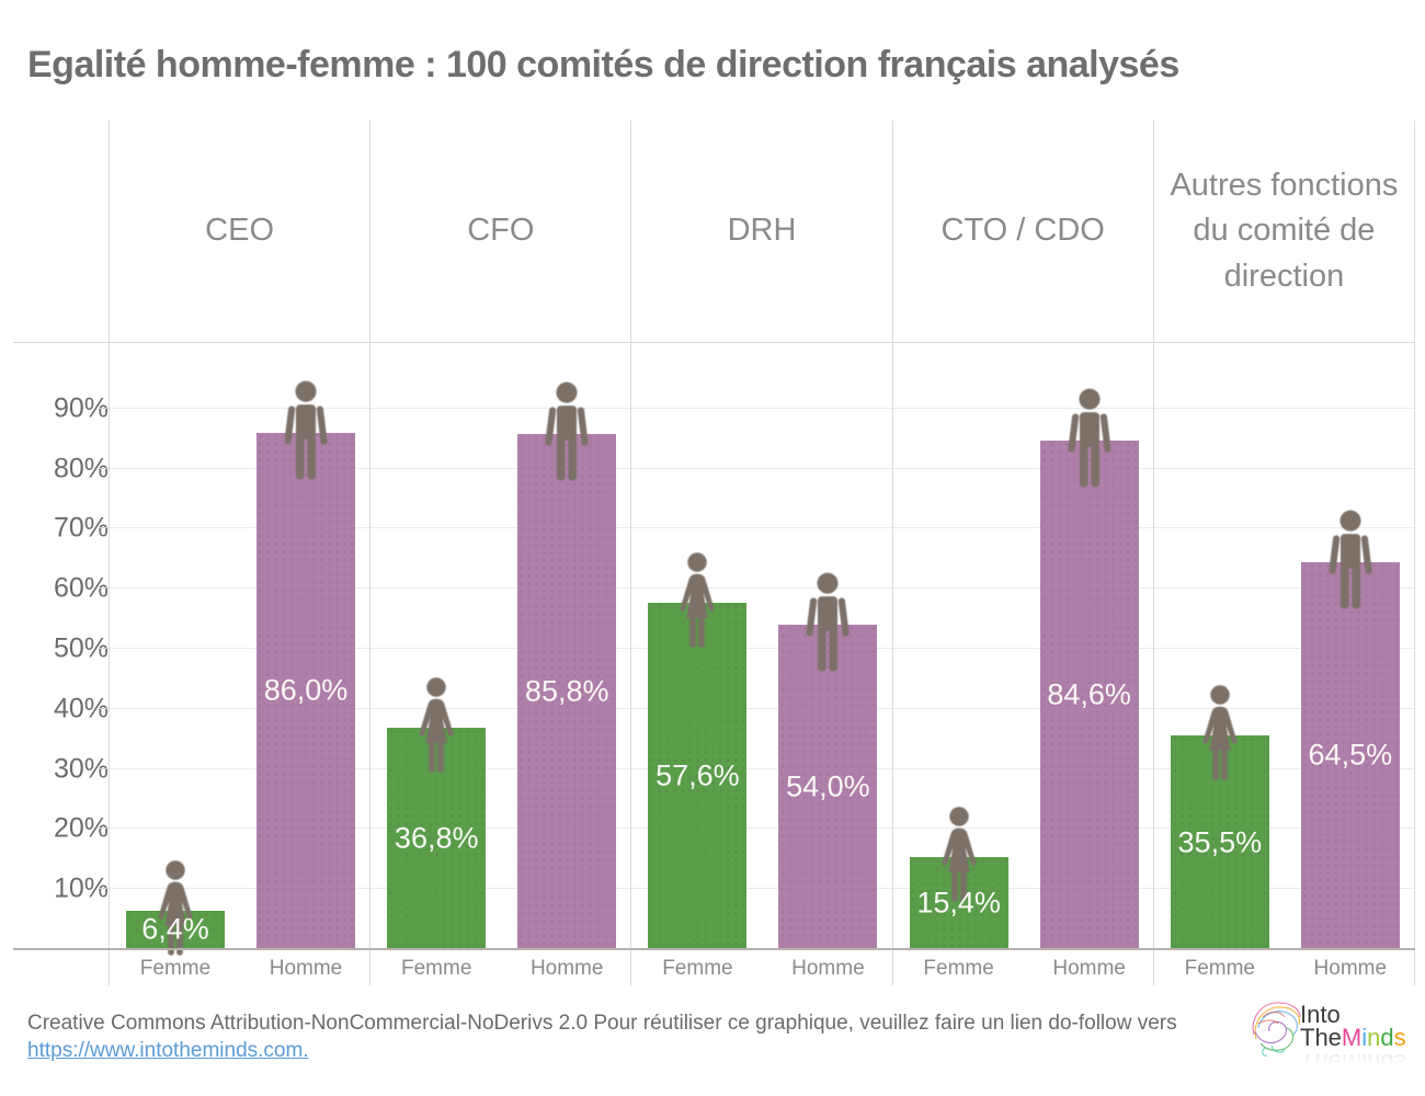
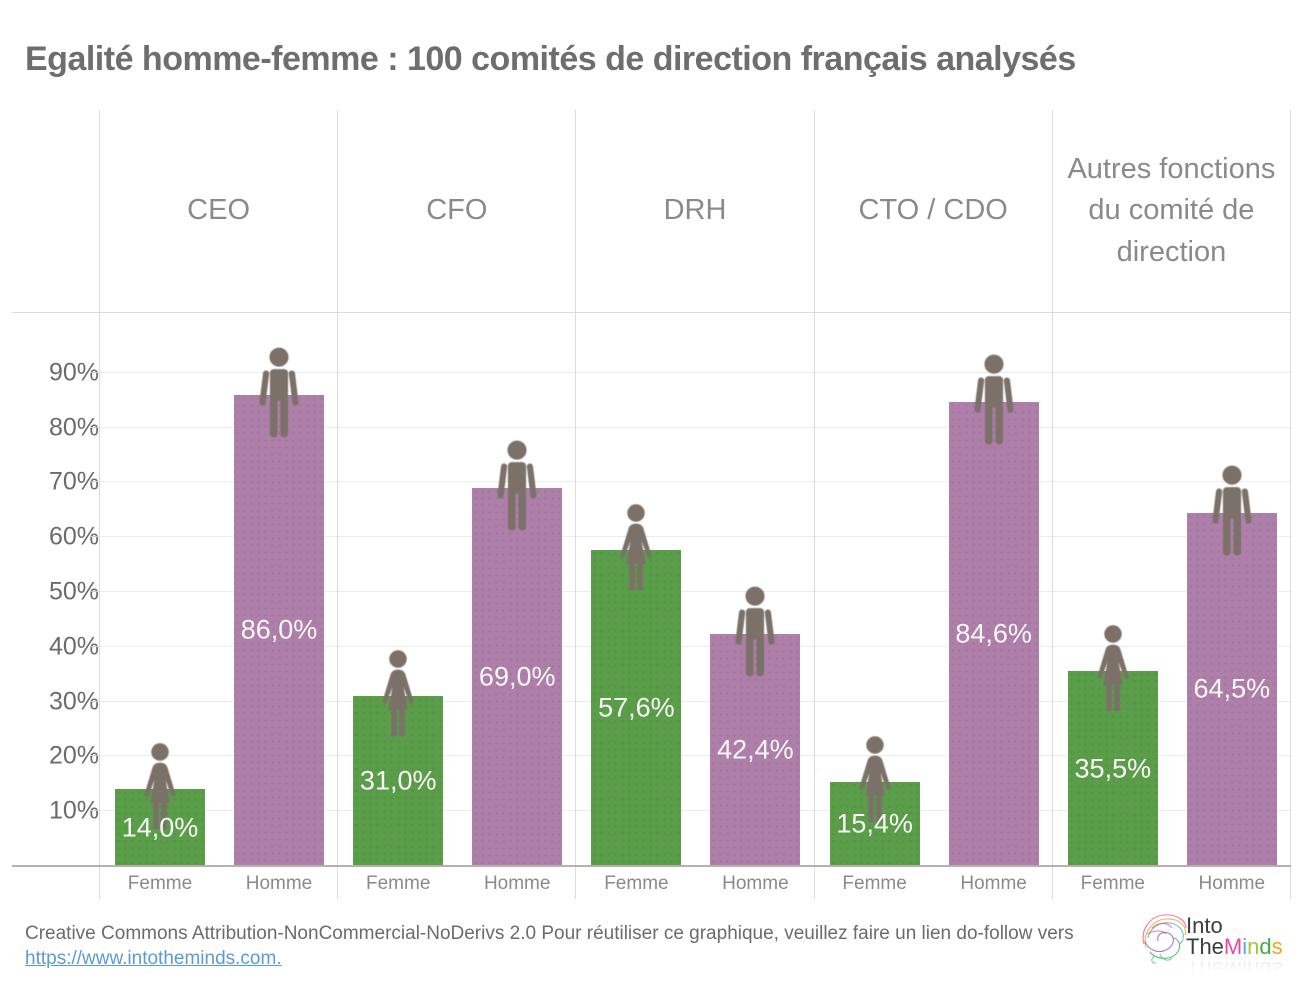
Femme/CEO: 6,4% -> 14,0%
Femme/CFO: 36,8% -> 31,0%
Homme/CFO: 85,8% -> 69,0%
Homme/DRH: 54,0% -> 42,4%
